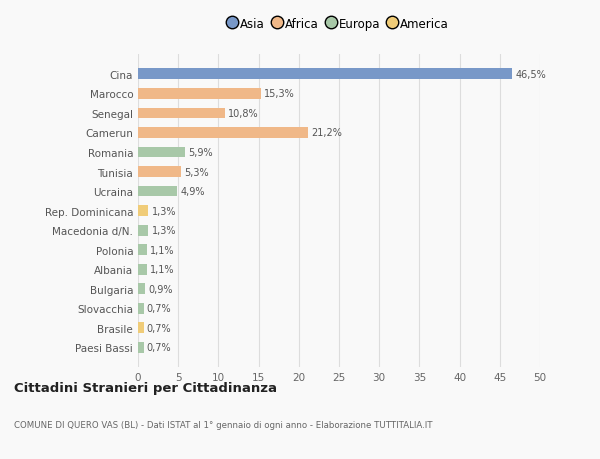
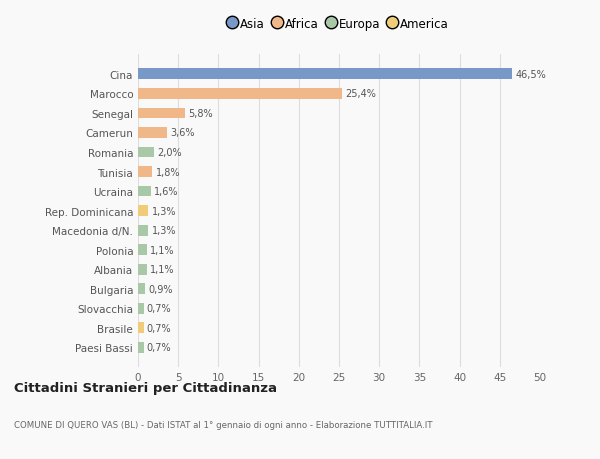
Marocco: 15,3% -> 25,4%
Senegal: 10,8% -> 5,8%
Camerun: 21,2% -> 3,6%
Romania: 5,9% -> 2,0%
Tunisia: 5,3% -> 1,8%
Ucraina: 4,9% -> 1,6%
